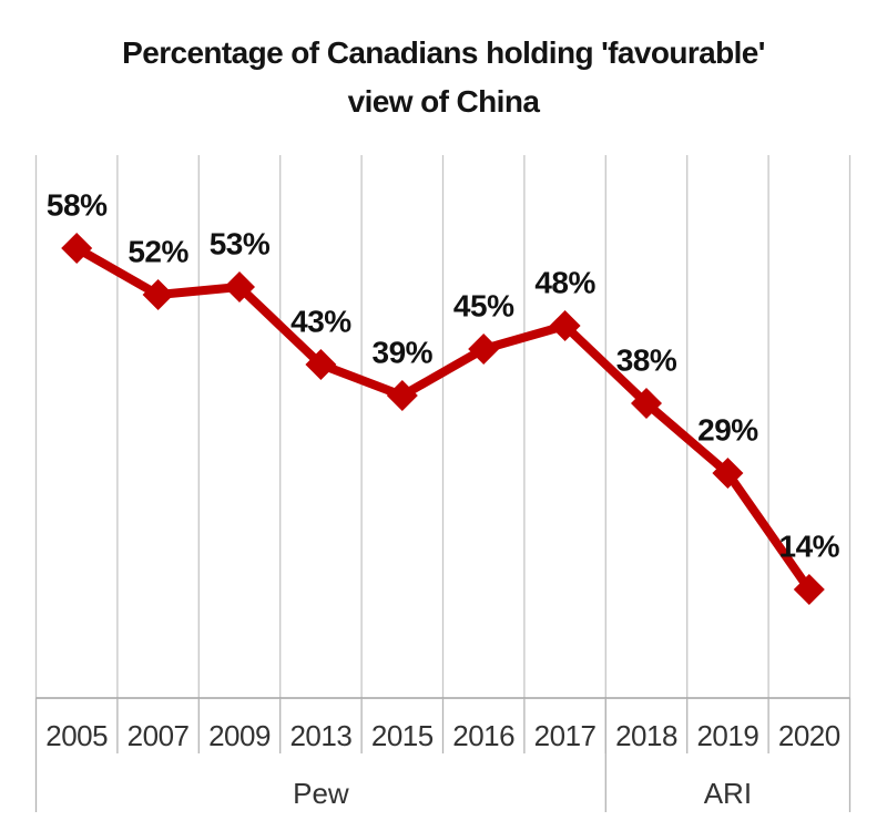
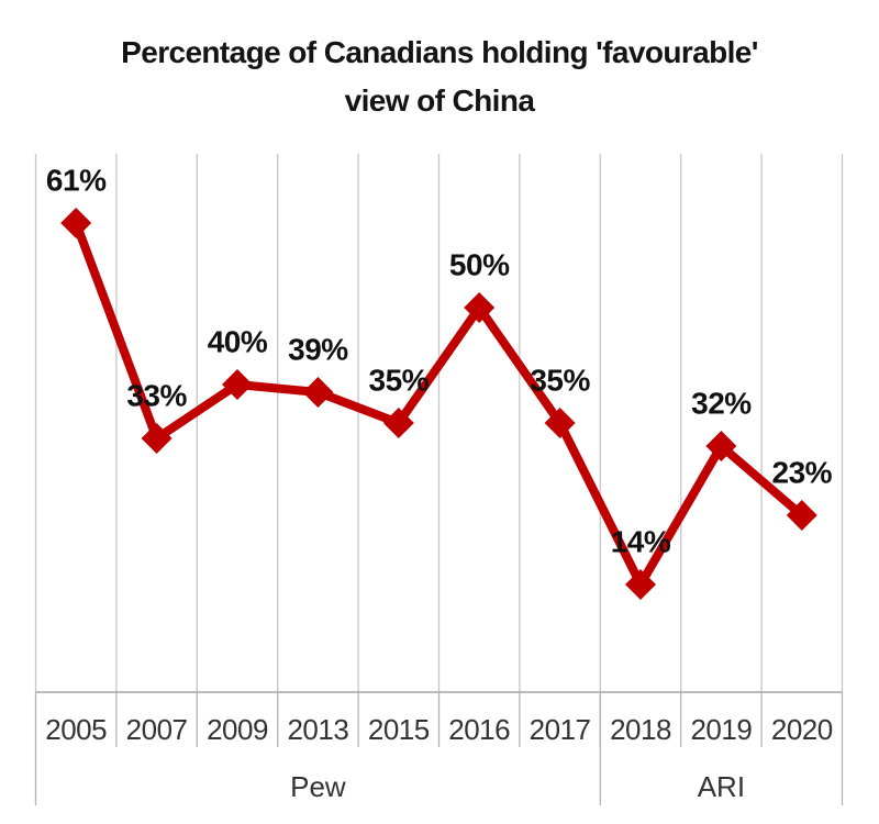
2005: 58% -> 61%
2007: 52% -> 33%
2009: 53% -> 40%
2013: 43% -> 39%
2015: 39% -> 35%
2016: 45% -> 50%
2017: 48% -> 35%
2018: 38% -> 14%
2019: 29% -> 32%
2020: 14% -> 23%
